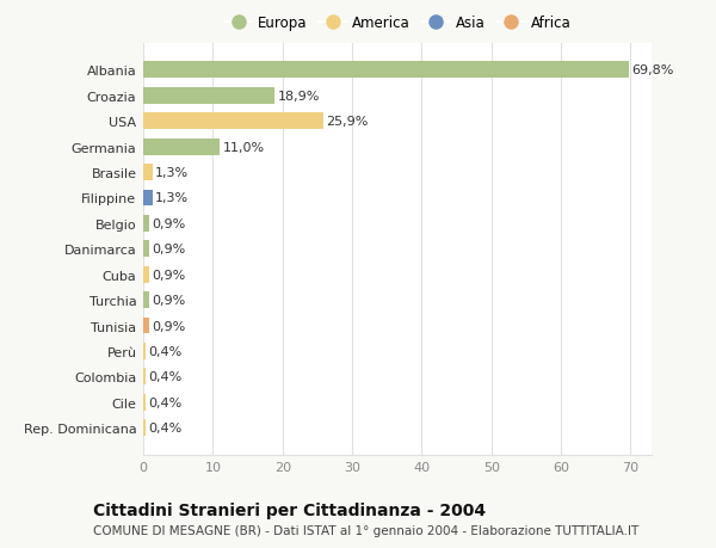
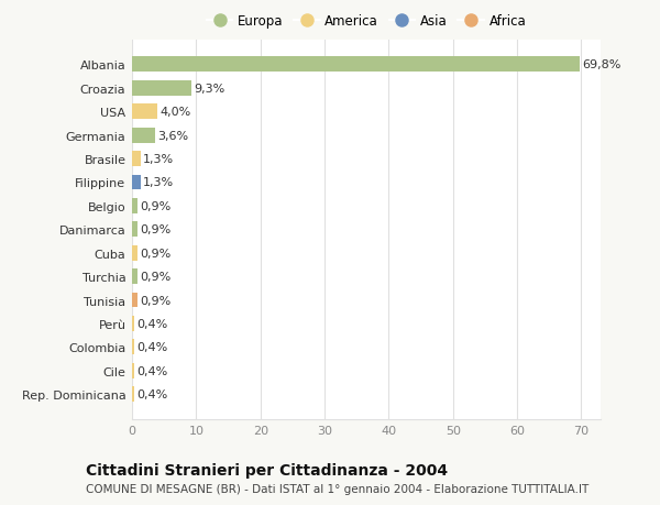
Croazia: 18,9% -> 9,3%
USA: 25,9% -> 4,0%
Germania: 11,0% -> 3,6%
